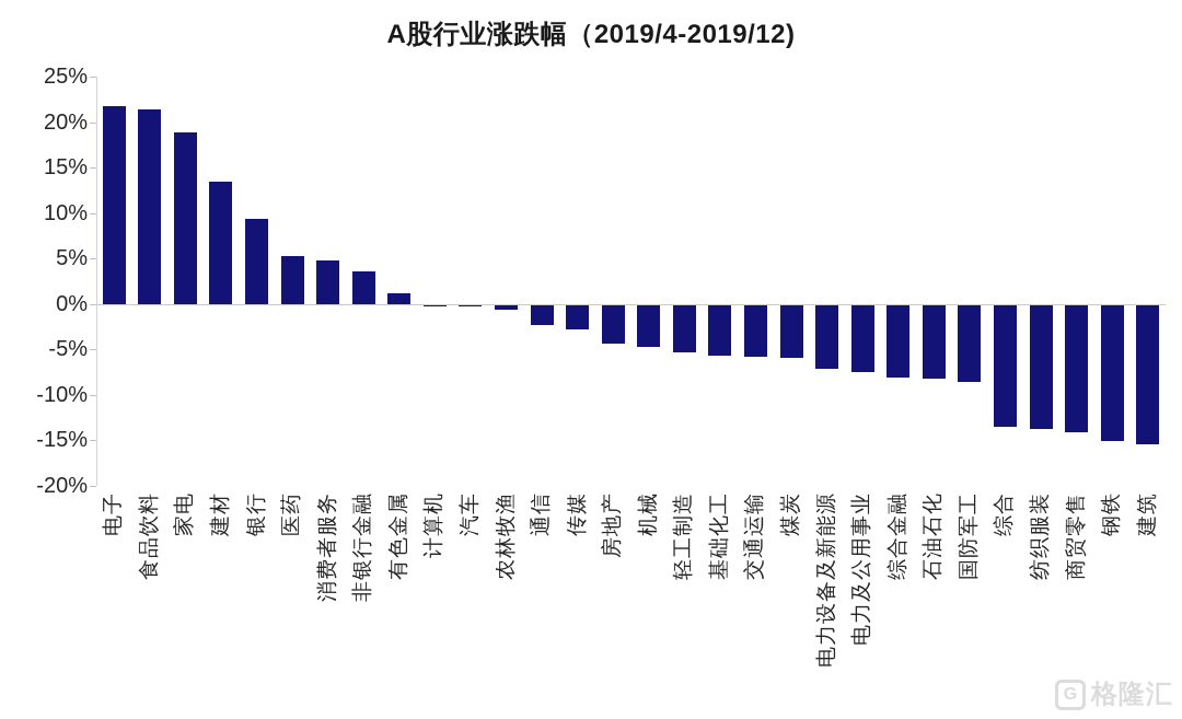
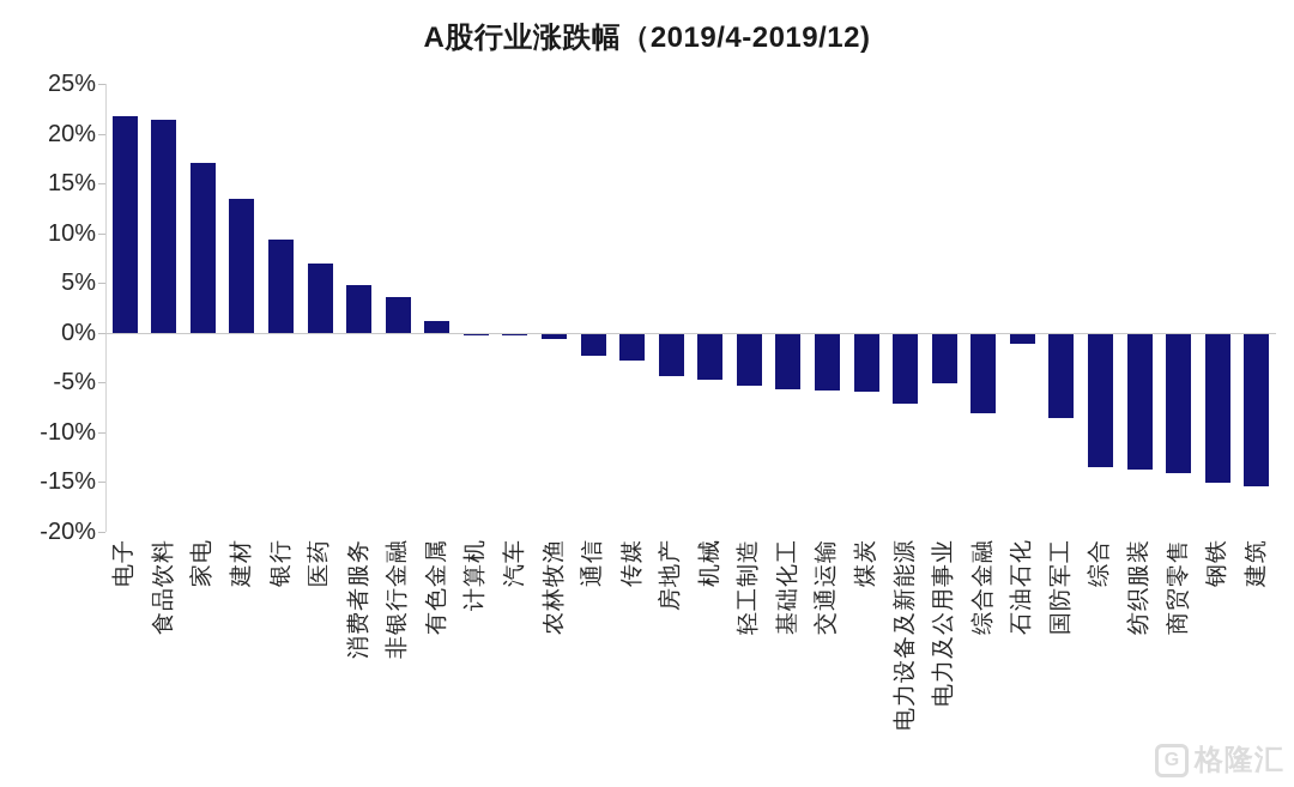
家电: 19% -> 17%
医药: 5% -> 7%
电力及公用事业: -7% -> -5%
石油石化: -8% -> -1%
